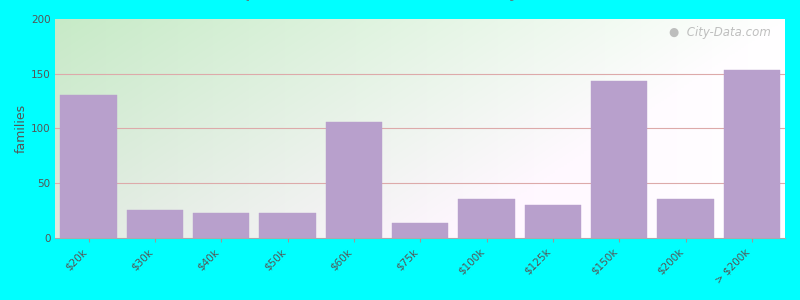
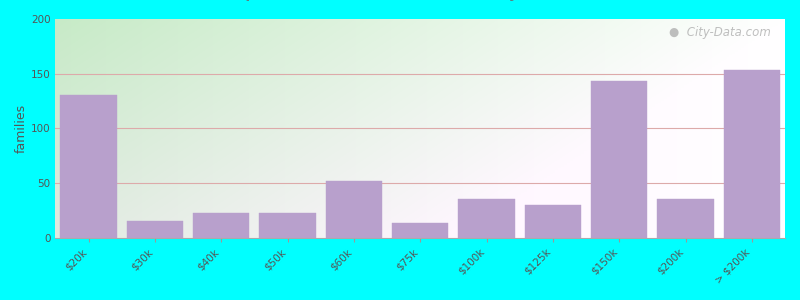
$30k: 25 -> 15
$60k: 106 -> 52
